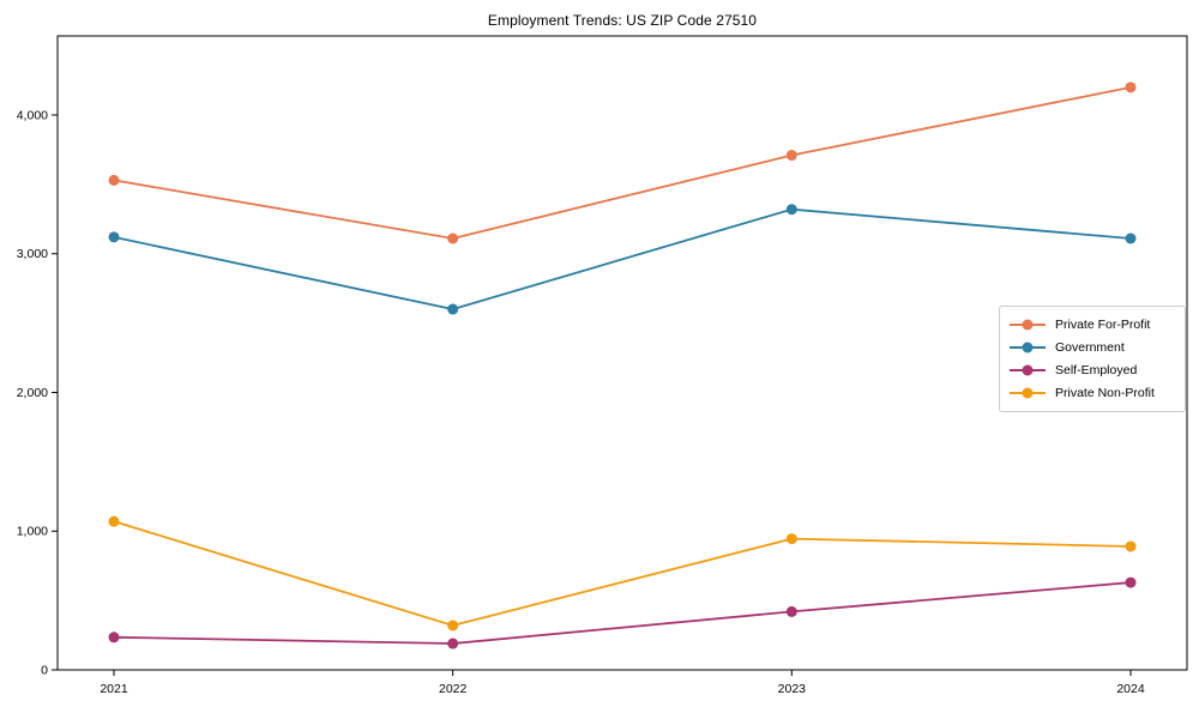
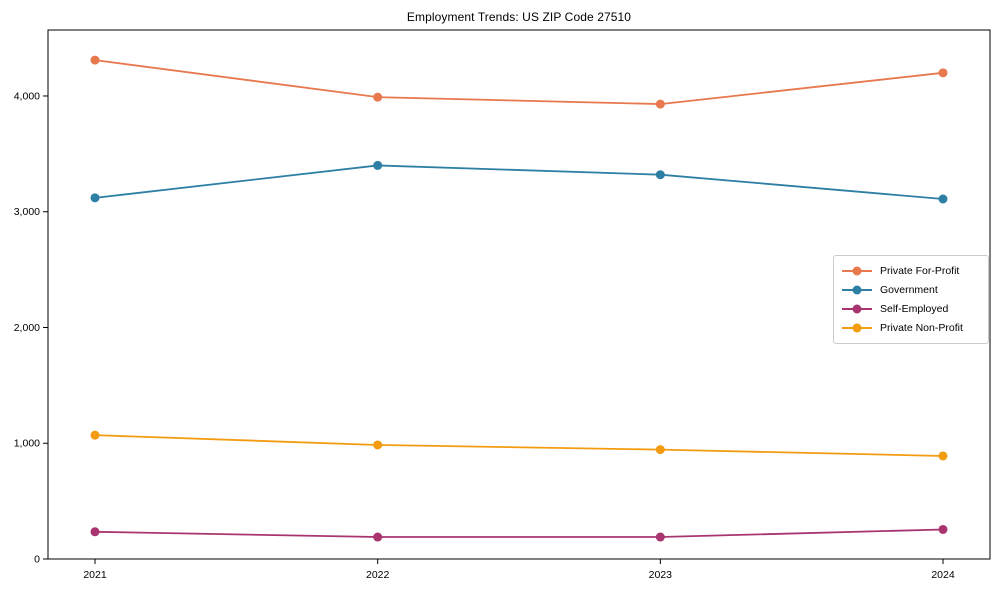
Private For-Profit/2021: 3530 -> 4310
Private For-Profit/2022: 3110 -> 3990
Government/2022: 2600 -> 3400
Private Non-Profit/2022: 320 -> 980
Private For-Profit/2023: 3710 -> 3930
Self-Employed/2023: 420 -> 190
Self-Employed/2024: 630 -> 260
